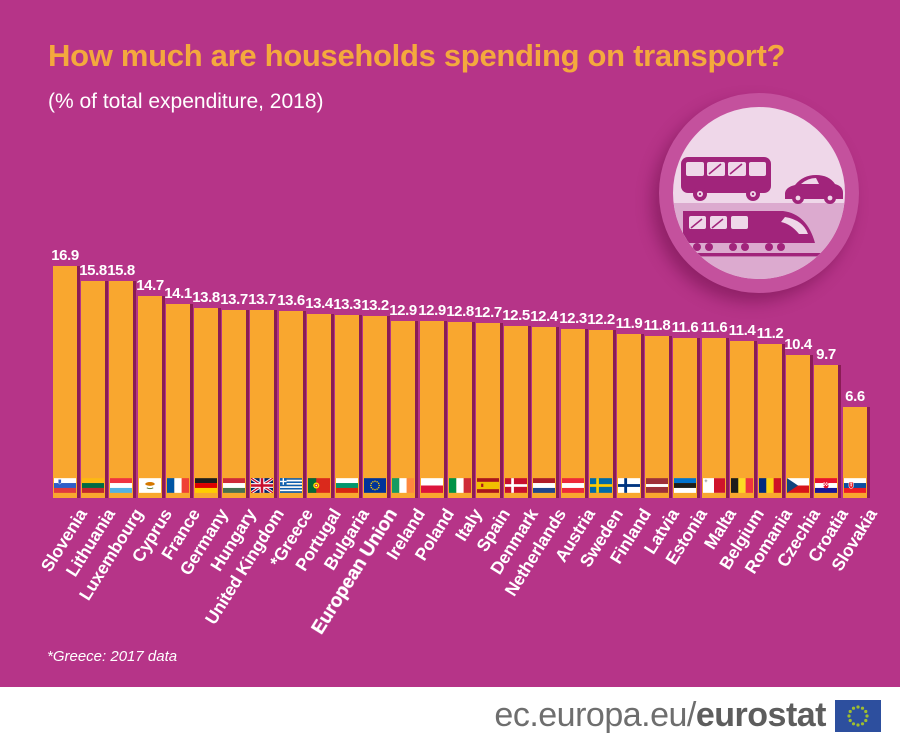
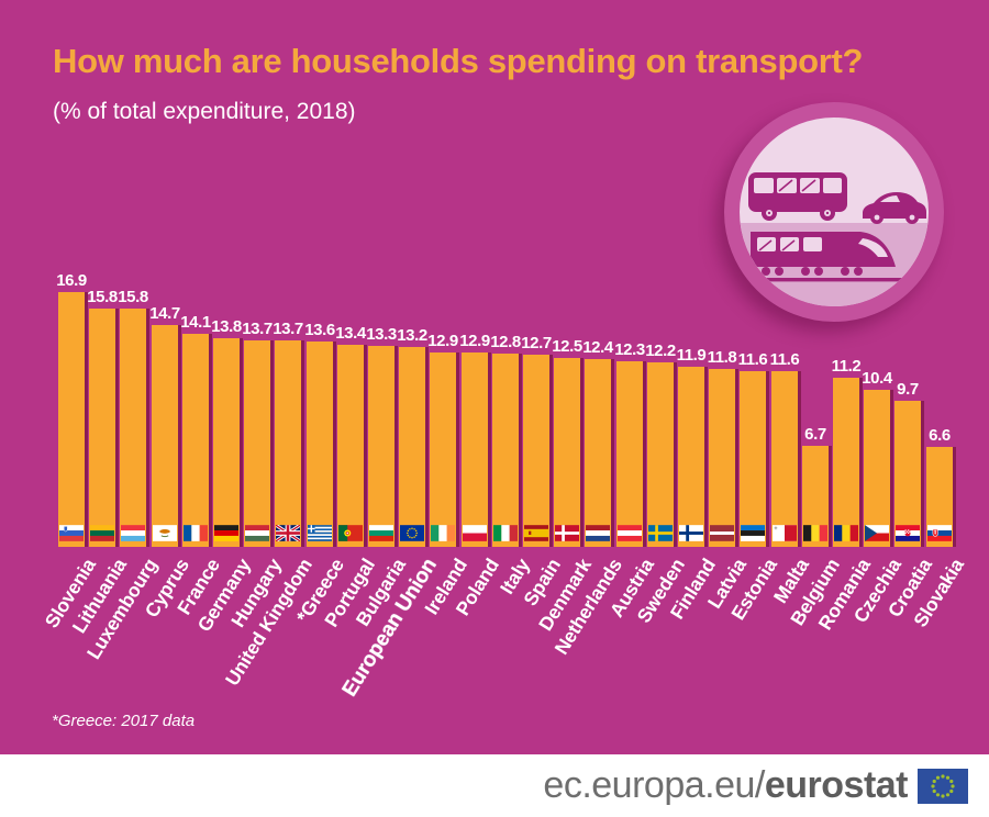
Belgium: 11.4 -> 6.7
